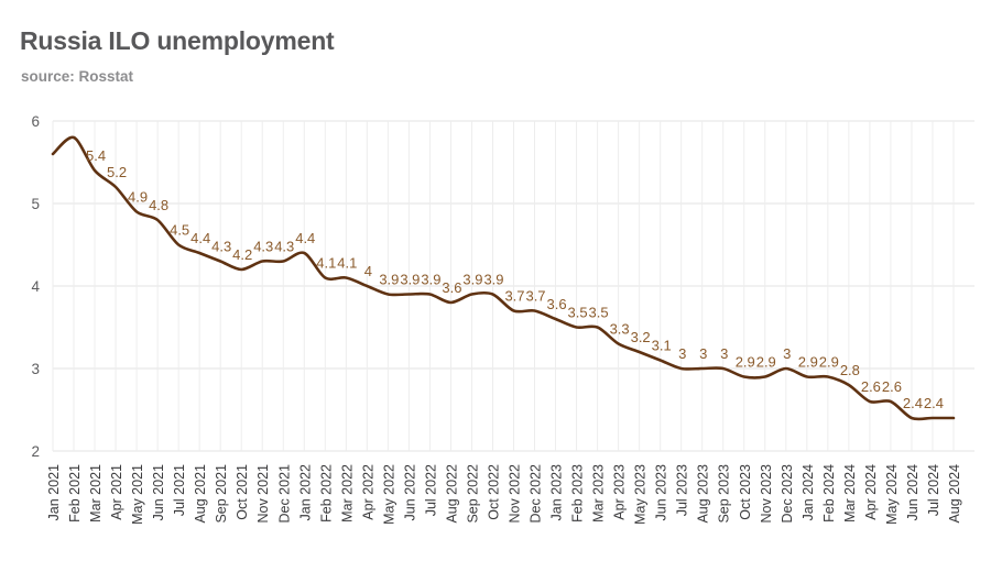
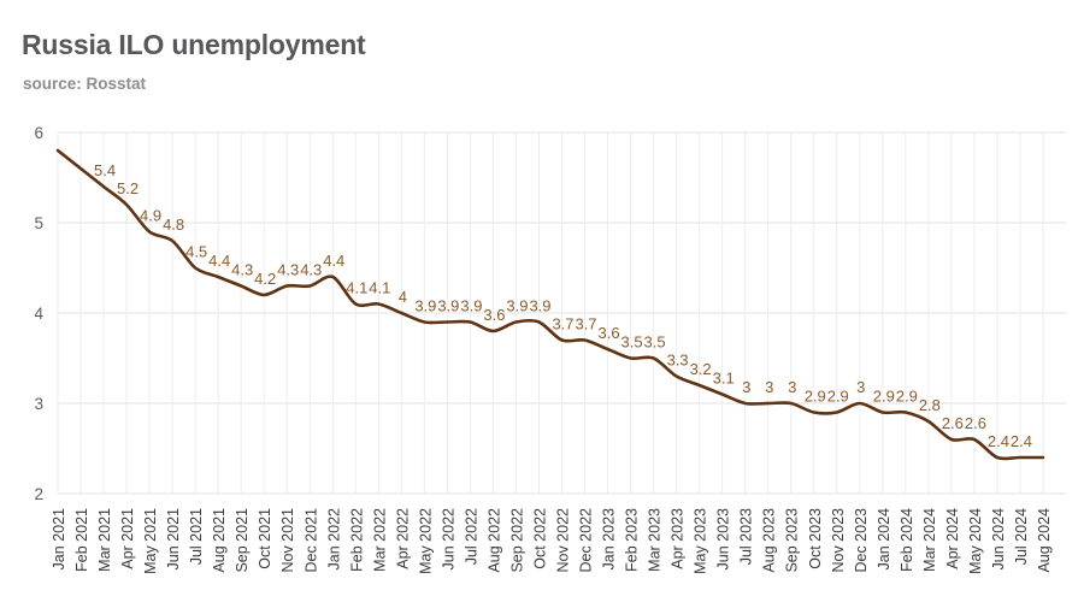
Jan 2021: 5.6 -> 5.8
Feb 2021: 5.8 -> 5.6
